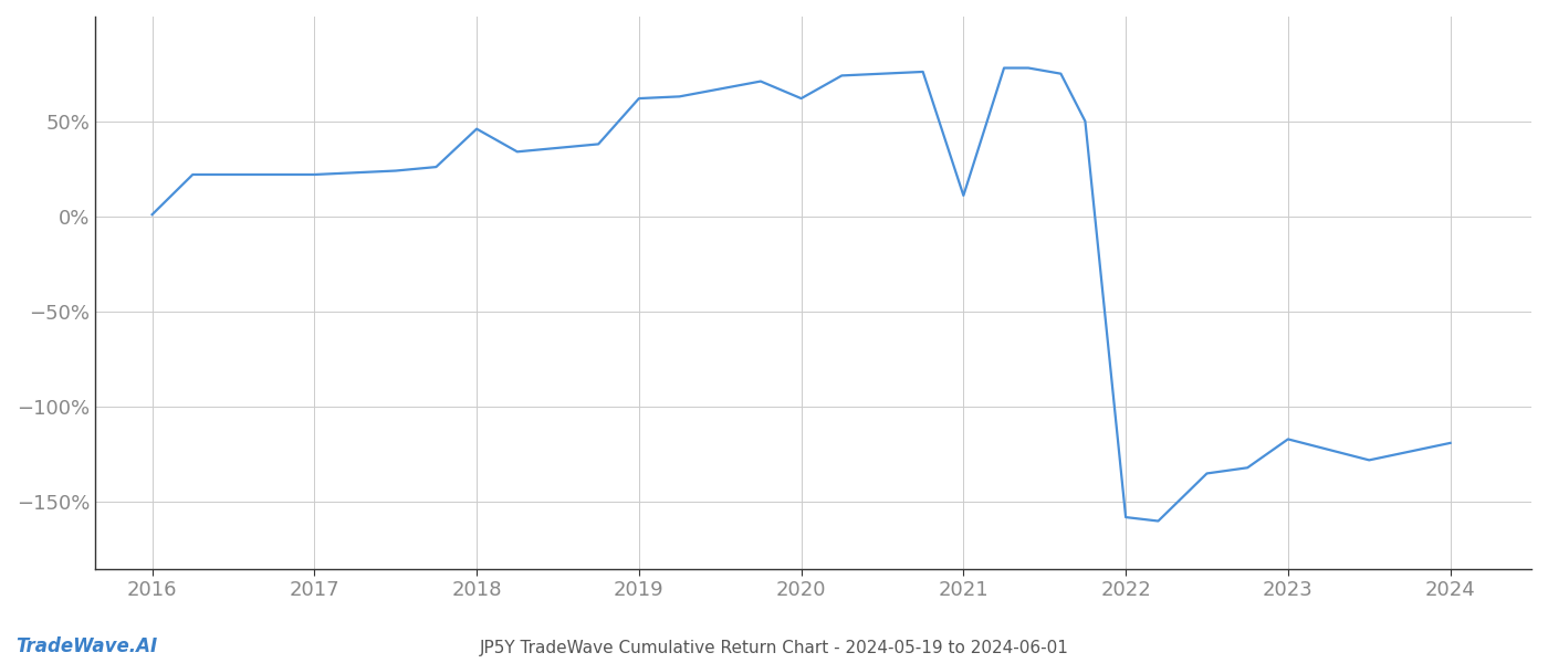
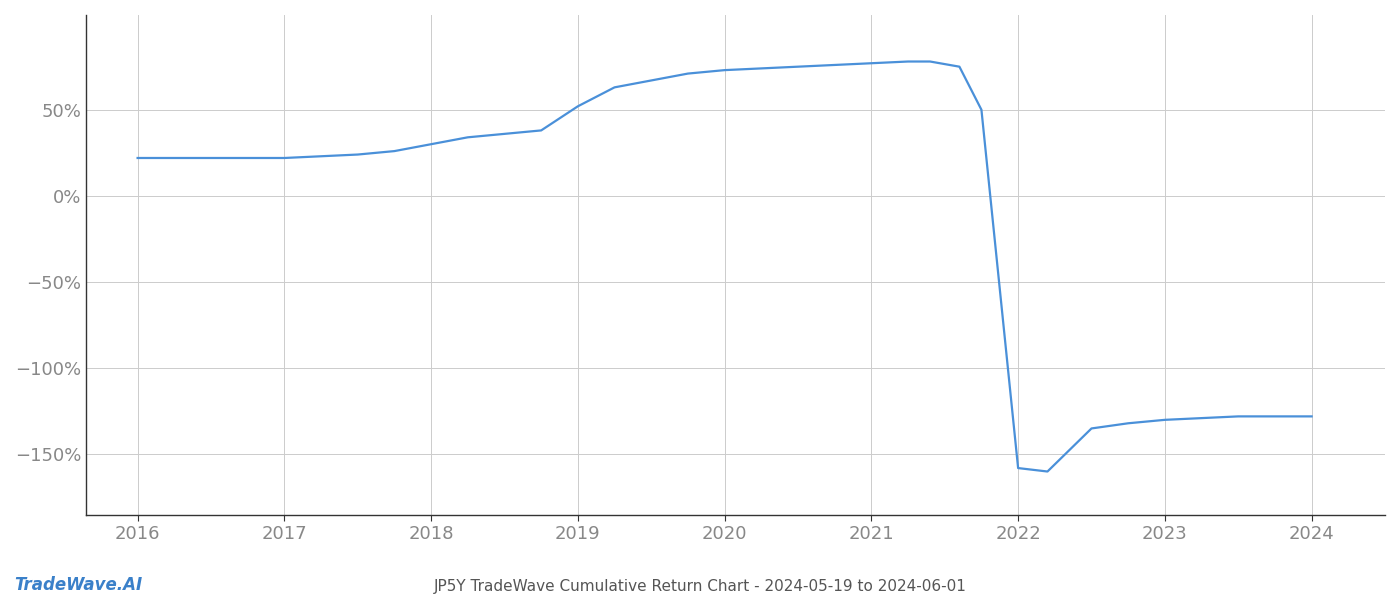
2016: 1% -> 22%
2018: 46% -> 30%
2019: 62% -> 52%
2020: 62% -> 73%
2021: 11% -> 77%
2023: -117% -> -130%
2024: -119% -> -128%
